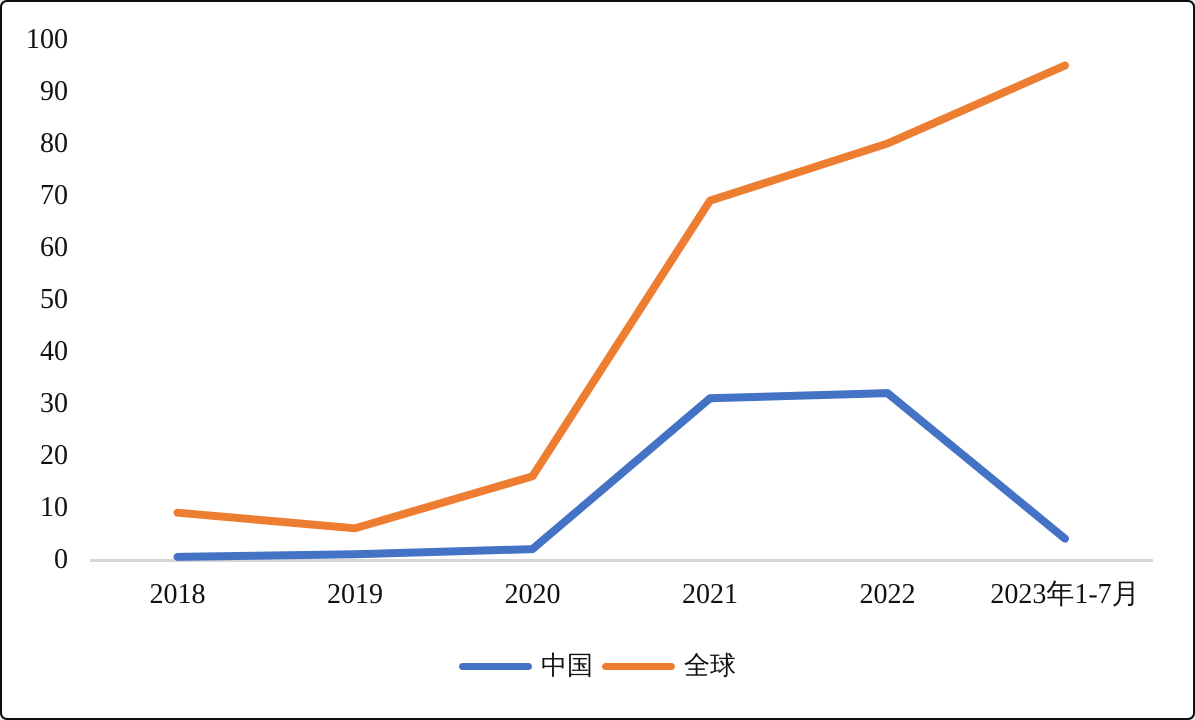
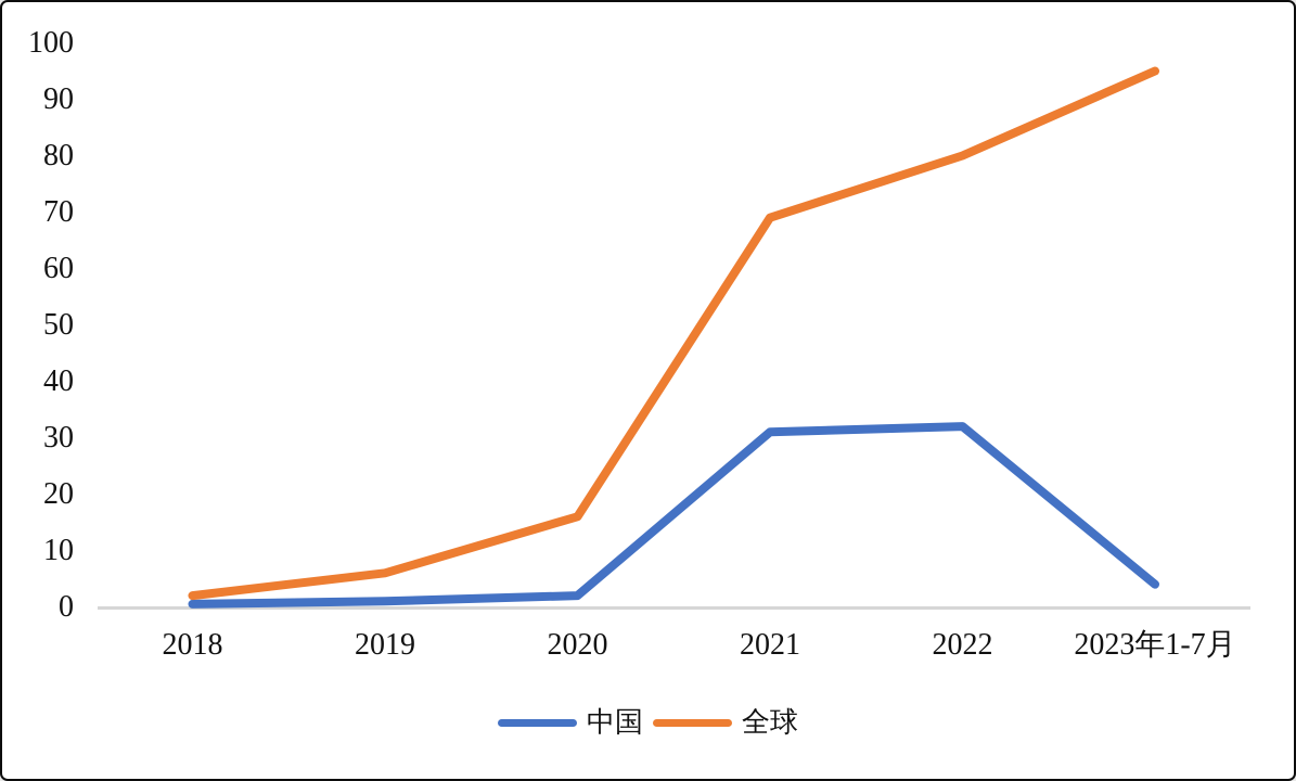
全球/2018: 9 -> 2
